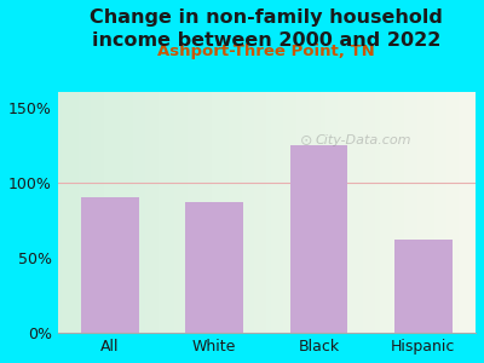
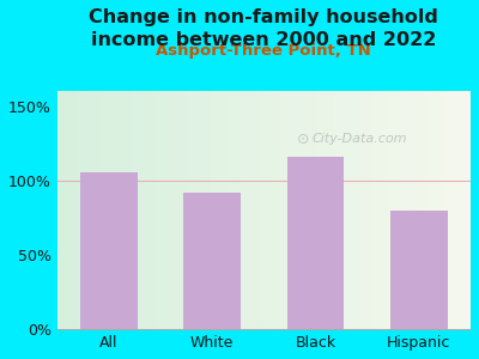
All: 90% -> 106%
White: 87% -> 92%
Black: 125% -> 116%
Hispanic: 62% -> 80%
